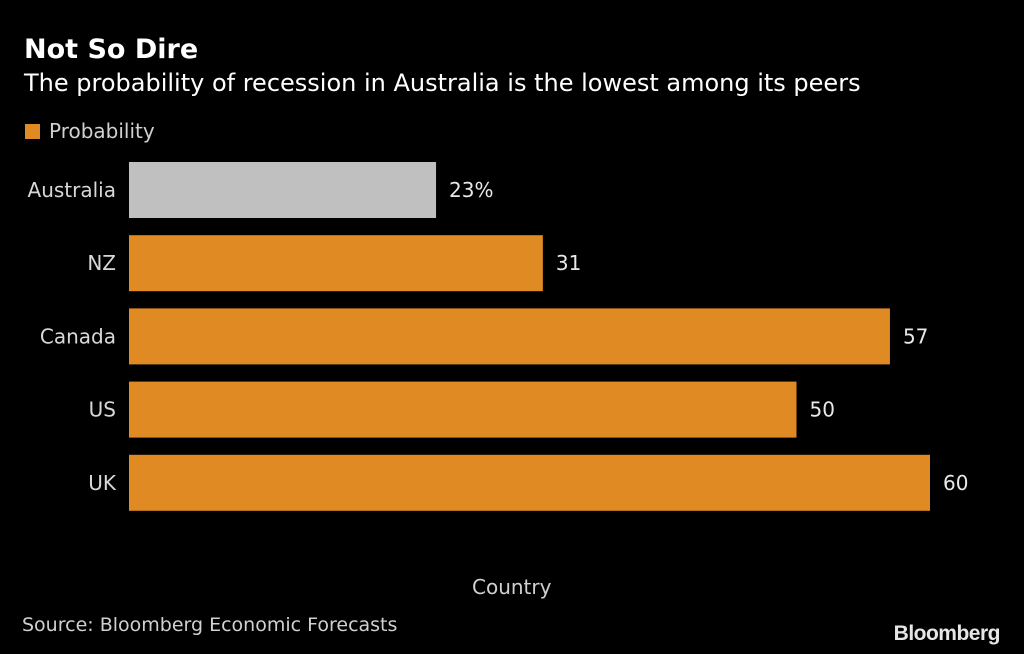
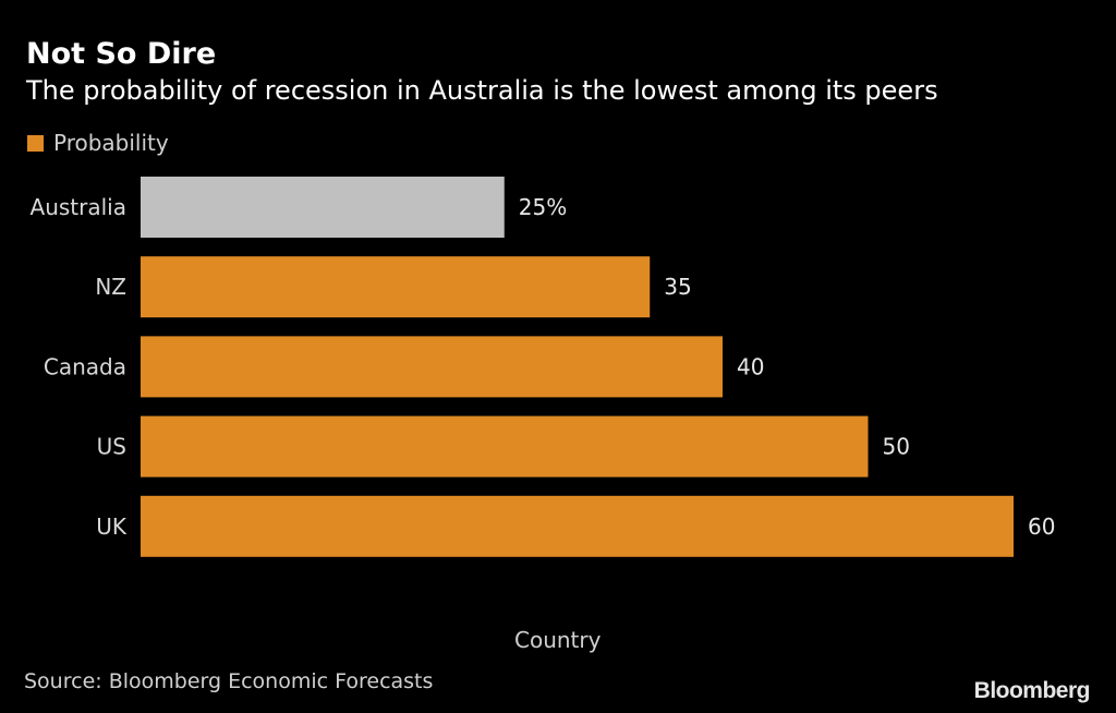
Australia: 23% -> 25%
NZ: 31 -> 35
Canada: 57 -> 40
